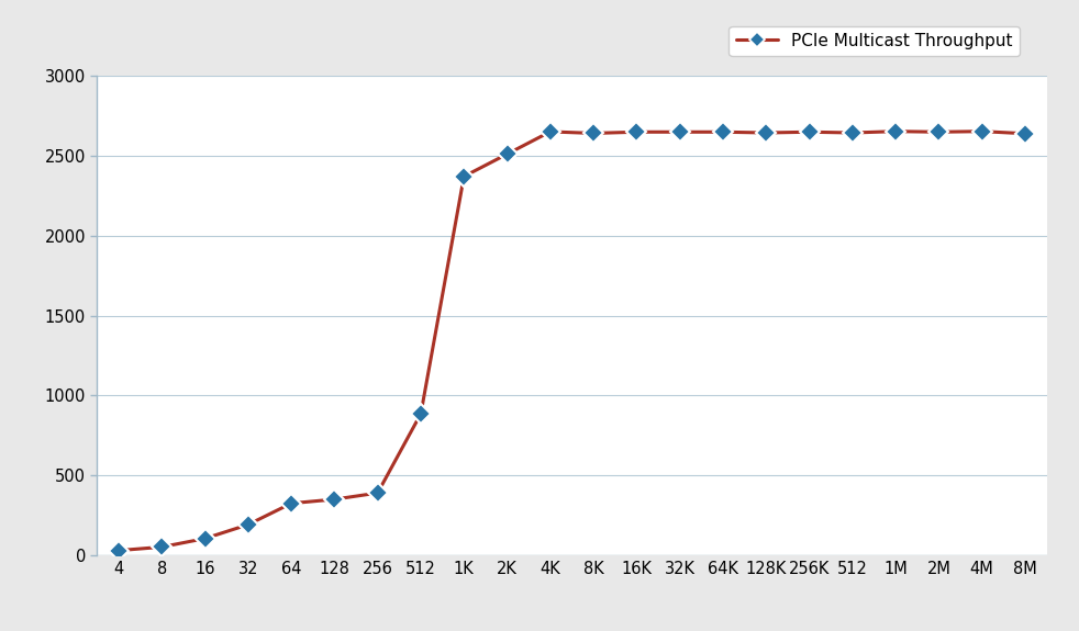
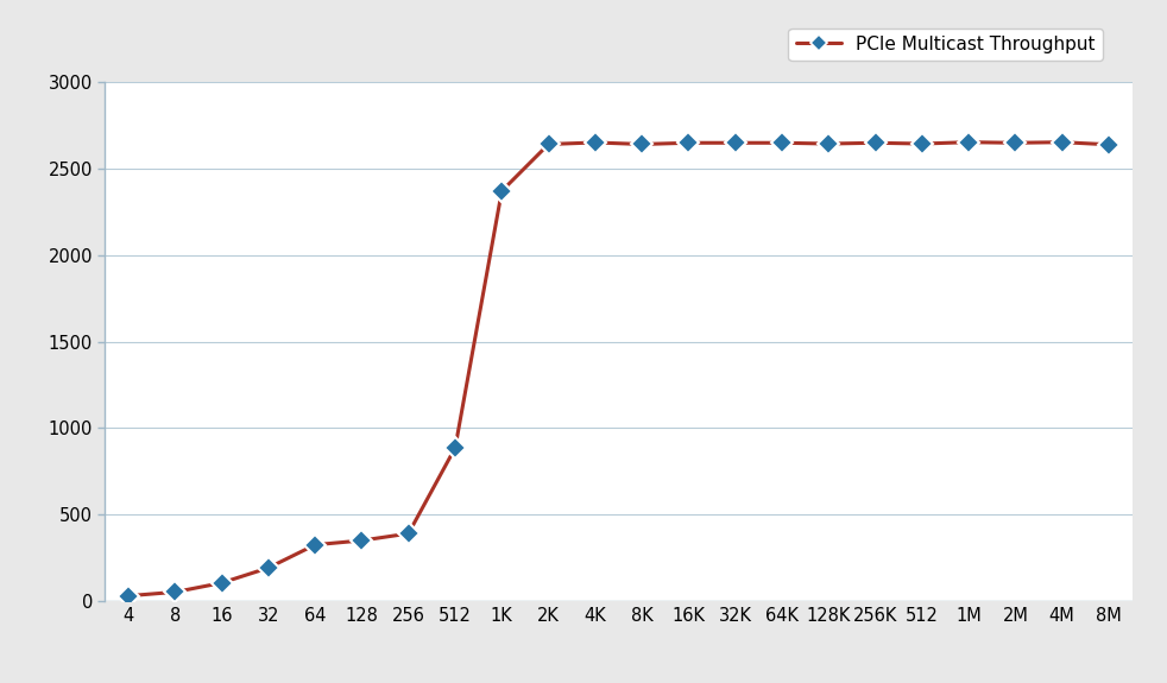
2K: 2510 -> 2640
